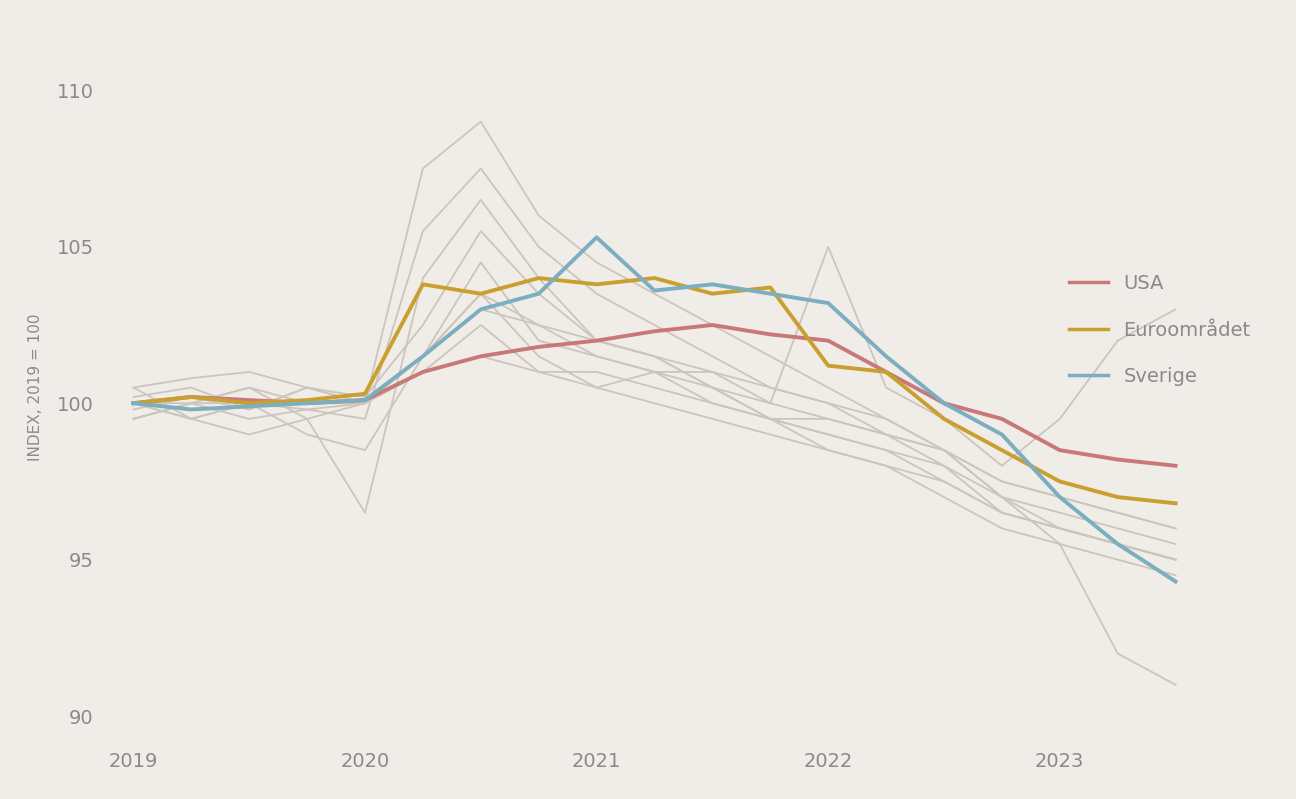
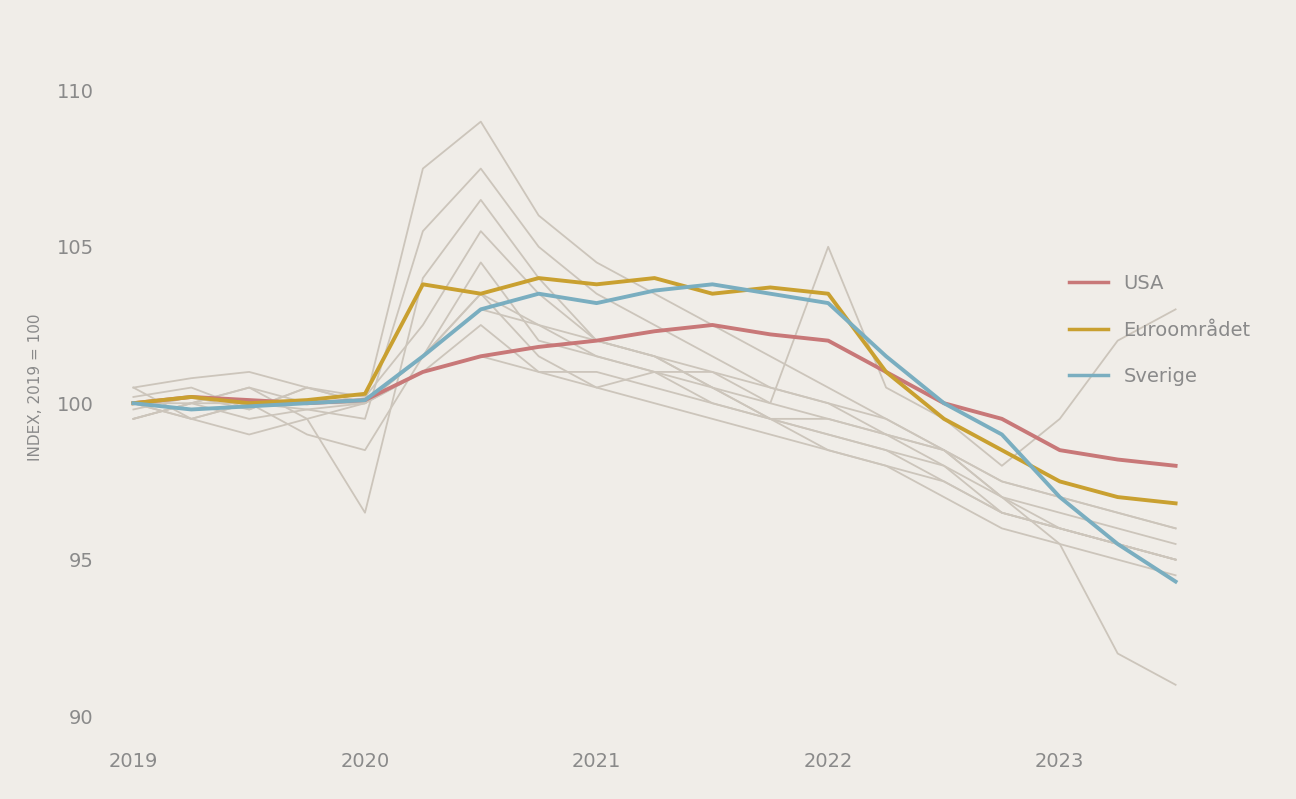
Sverige/2021: 105.3 -> 103.2
Euroområdet/2022: 101.2 -> 103.5
